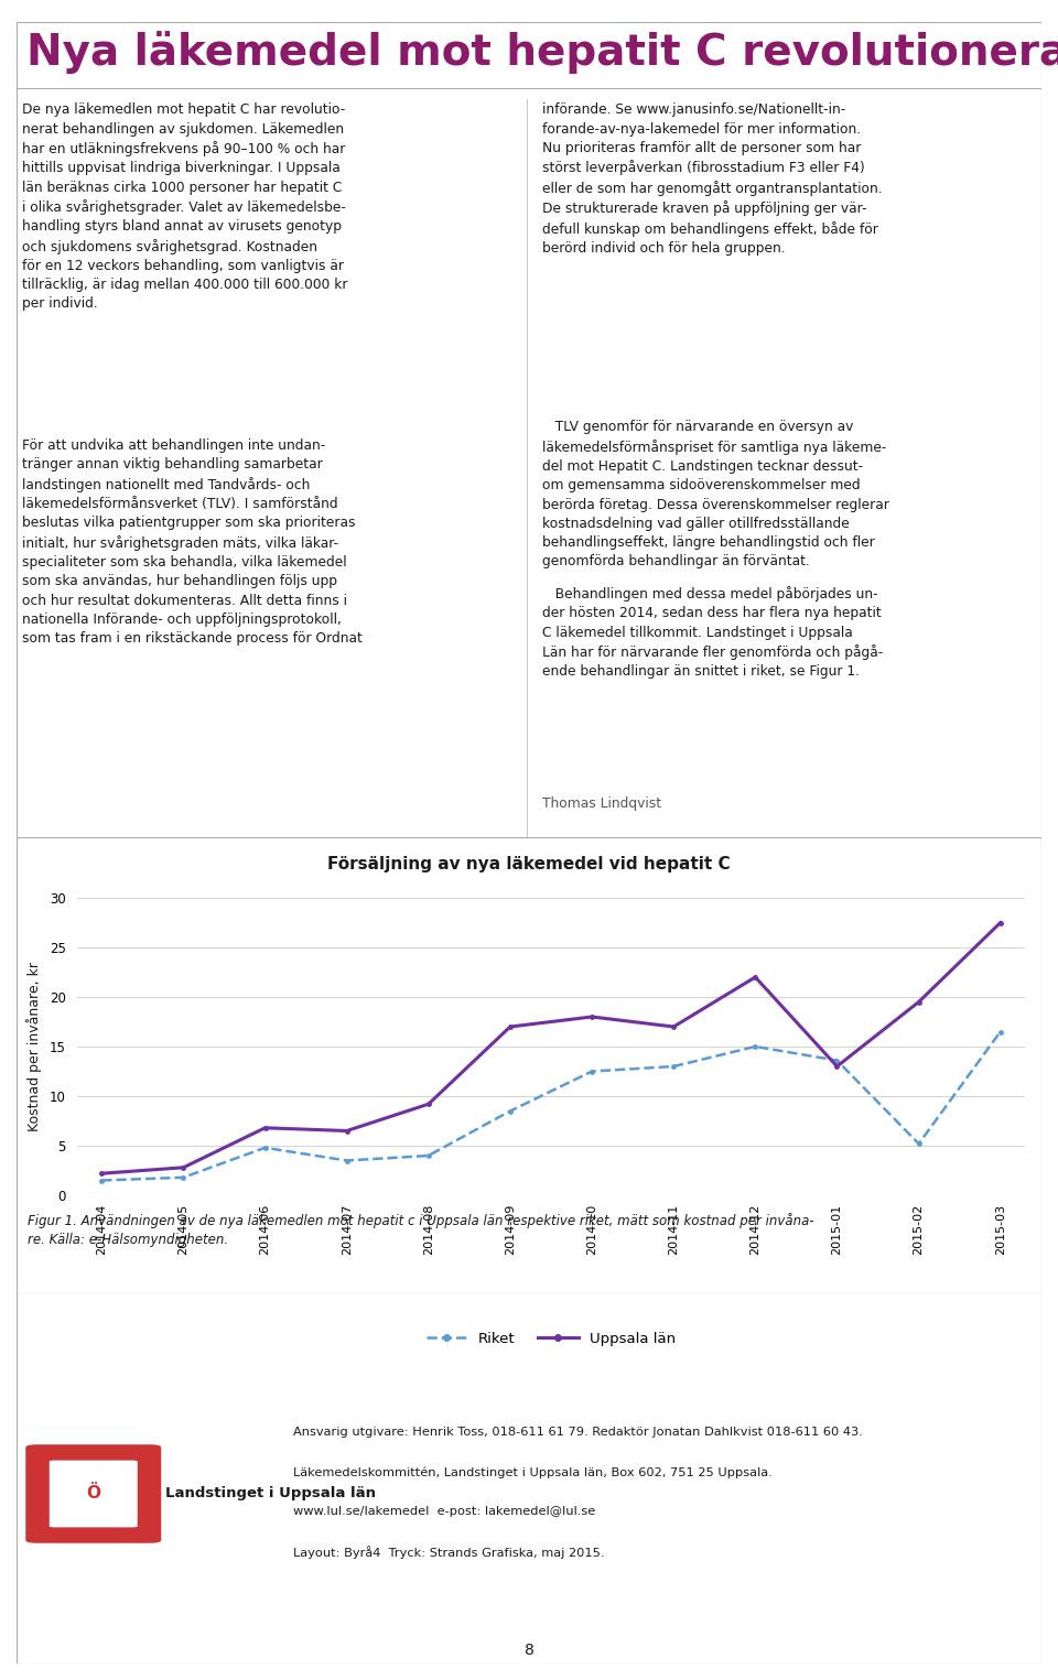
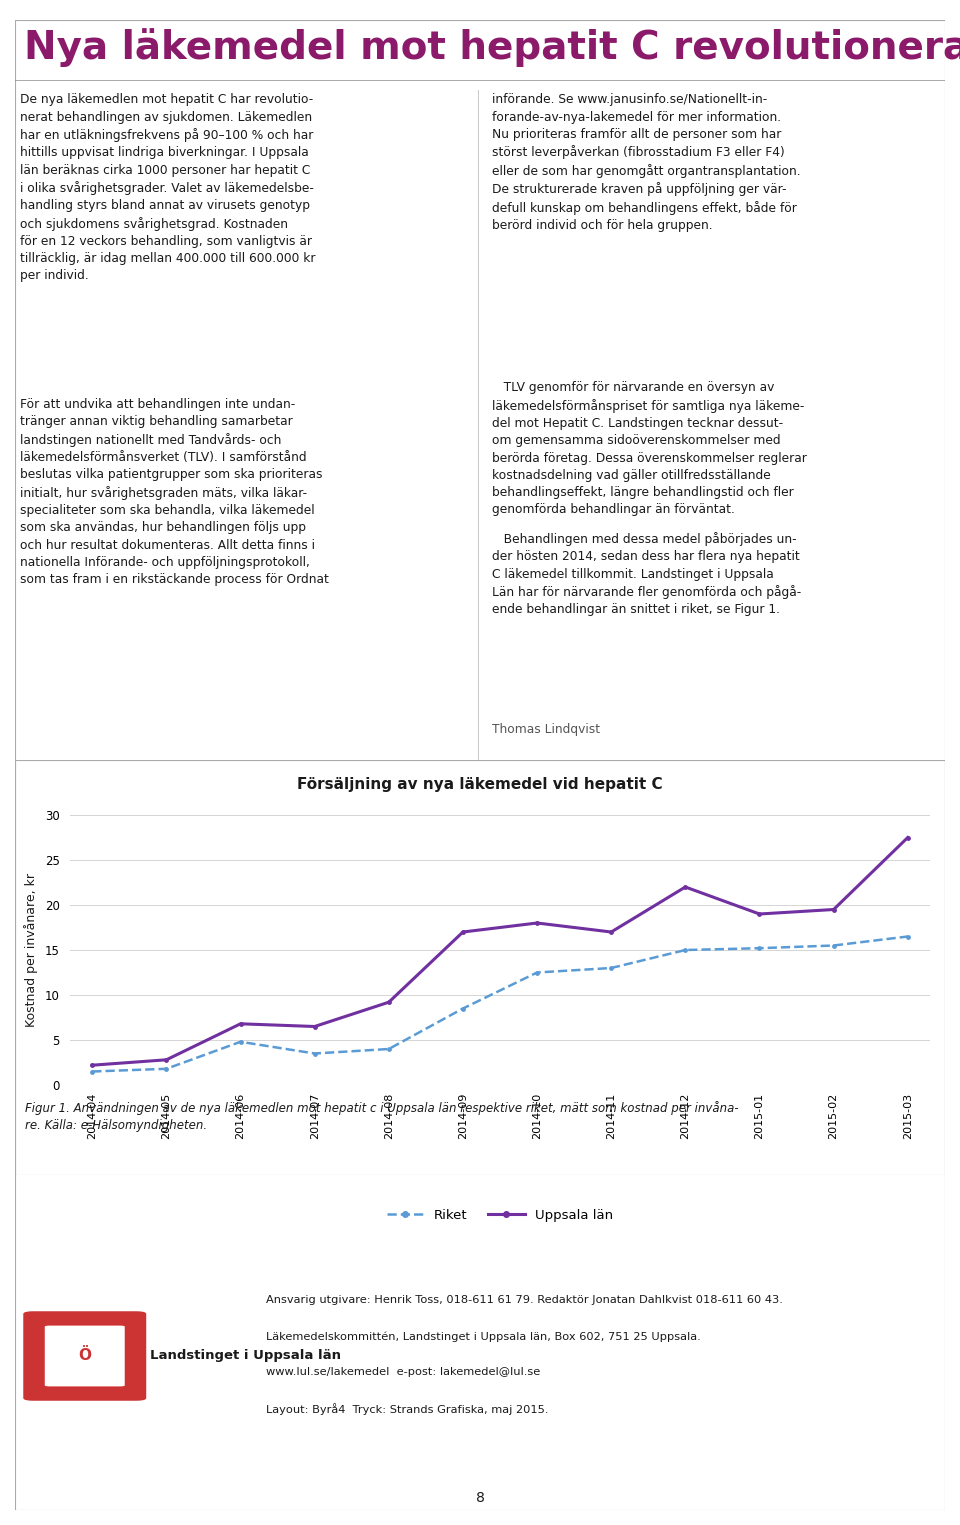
Riket/2015-01: 13.6 -> 15.2
Uppsala län/2015-01: 13.0 -> 19.0
Riket/2015-02: 5.2 -> 15.5
